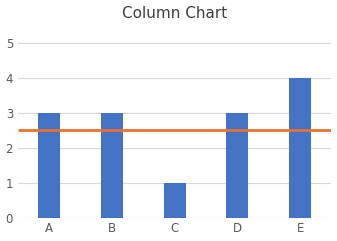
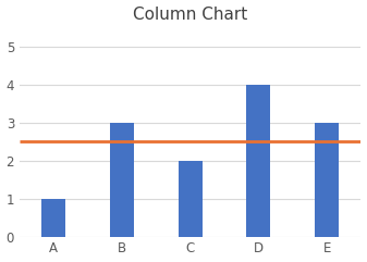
A: 3 -> 1
C: 1 -> 2
D: 3 -> 4
E: 4 -> 3
